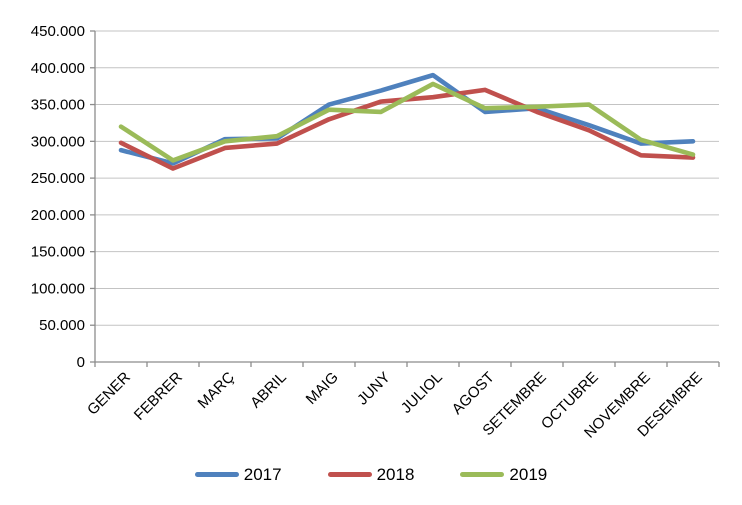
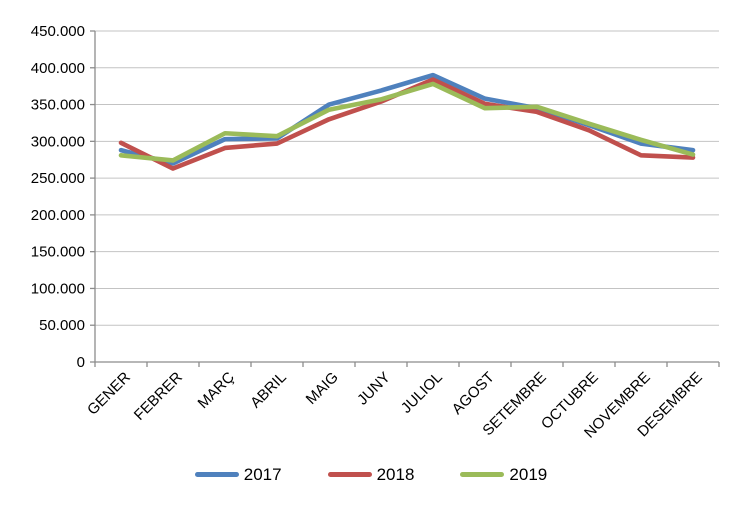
2019/GENER: 320000 -> 280000
2019/MARÇ: 300000 -> 310000
2019/JUNY: 340000 -> 360000
2018/JULIOL: 360000 -> 380000
2017/AGOST: 340000 -> 360000
2018/AGOST: 370000 -> 350000
2019/OCTUBRE: 350000 -> 320000
2017/DESEMBRE: 300000 -> 290000
